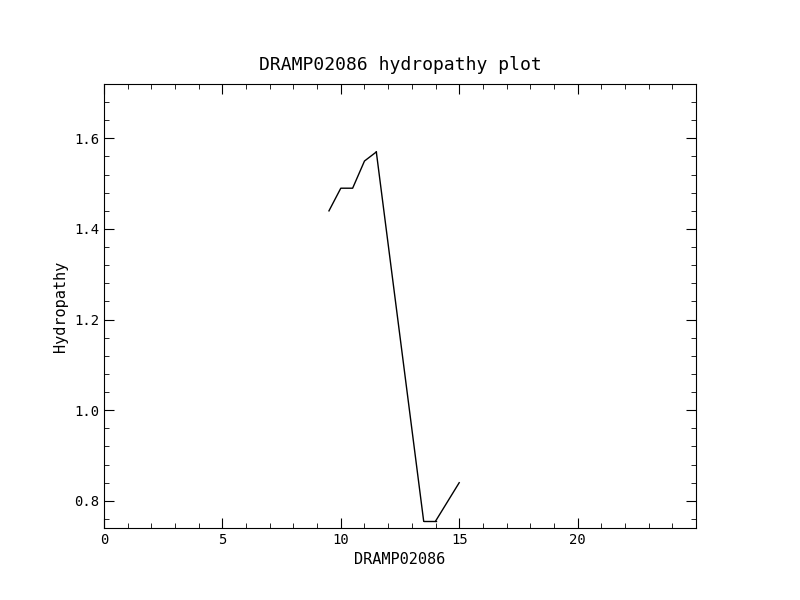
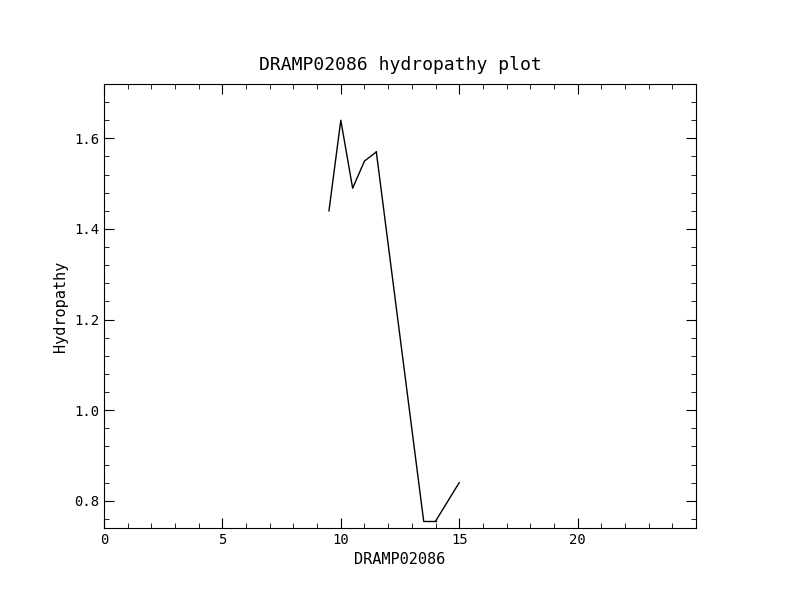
10: 1.49 -> 1.64
